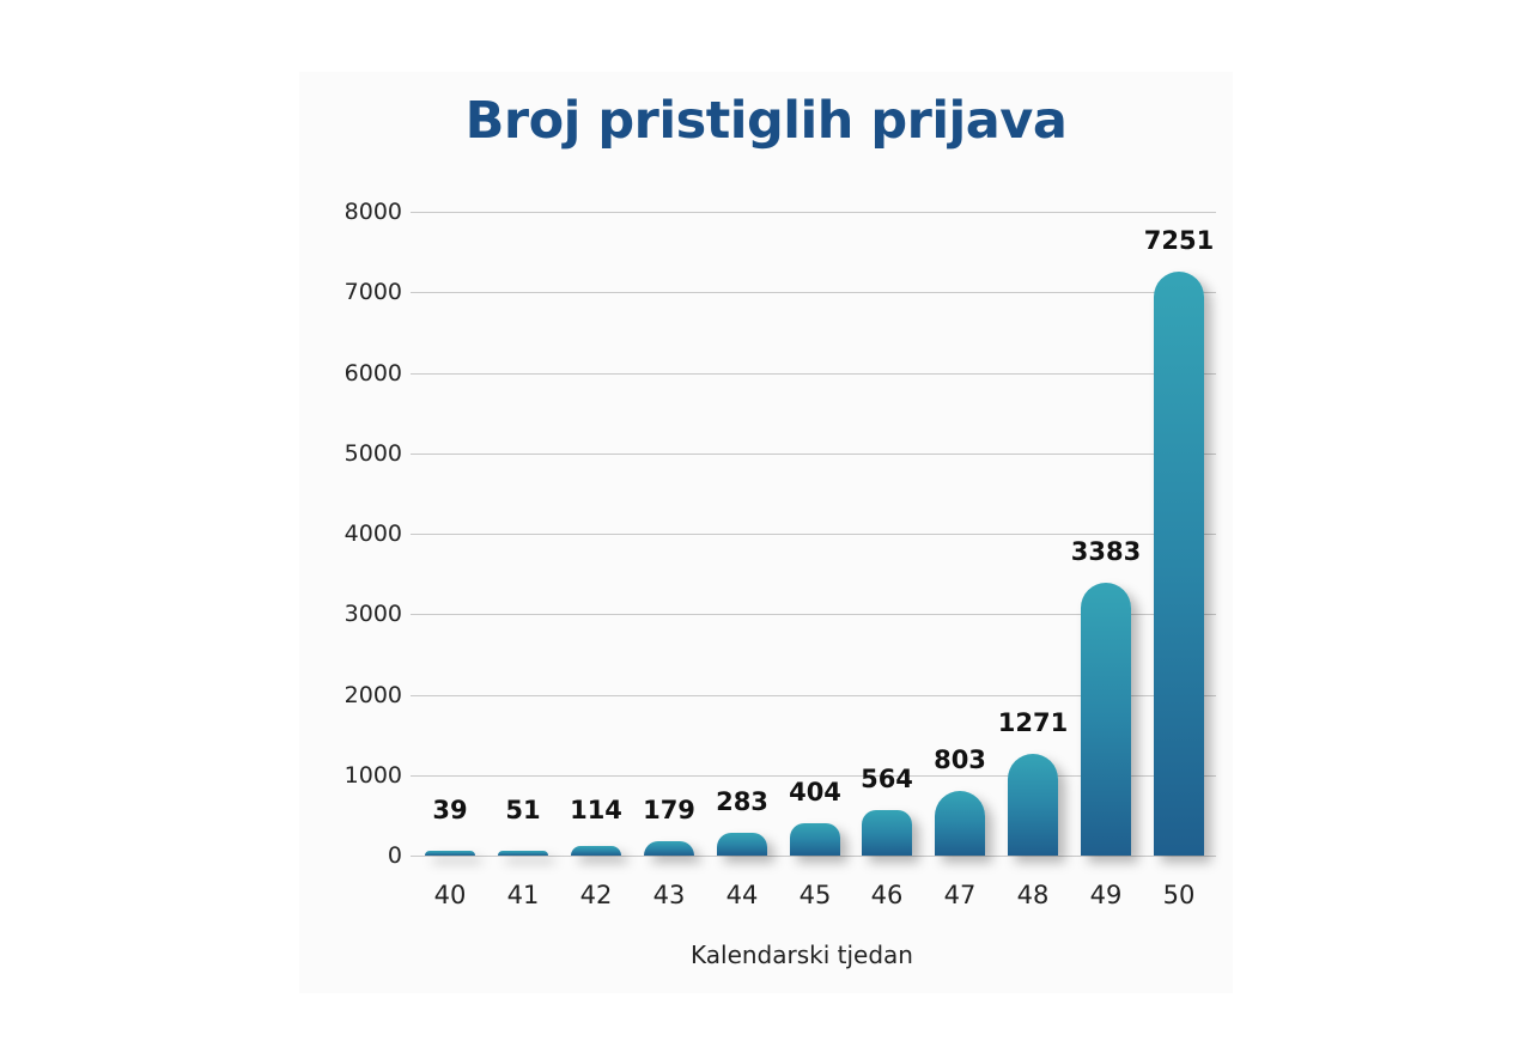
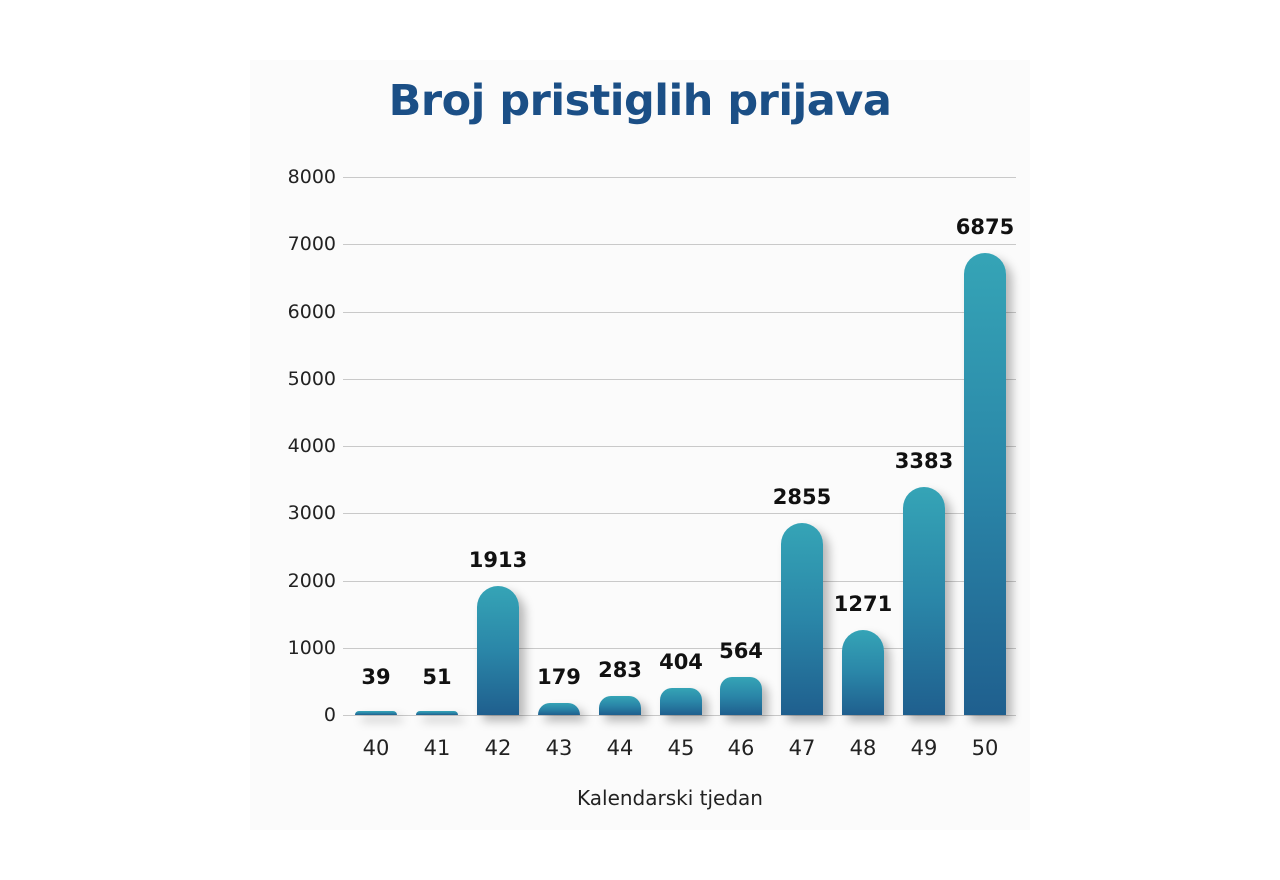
42: 114 -> 1913
47: 803 -> 2855
50: 7251 -> 6875
